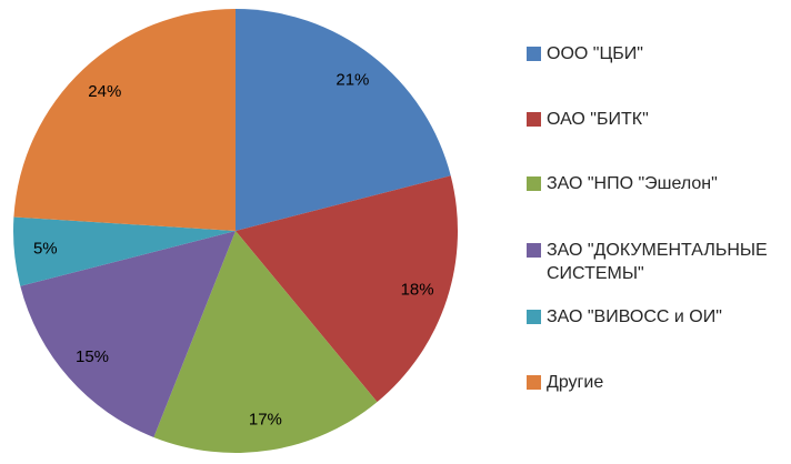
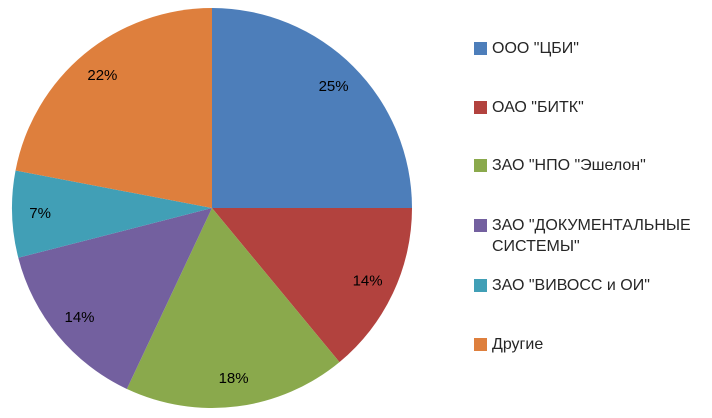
ООО "ЦБИ": 21% -> 25%
ОАО "БИТК": 18% -> 14%
ЗАО "НПО "Эшелон": 17% -> 18%
ЗАО "ДОКУМЕНТАЛЬНЫЕ СИСТЕМЫ": 15% -> 14%
ЗАО "ВИВОСС и ОИ": 5% -> 7%
Другие: 24% -> 22%
